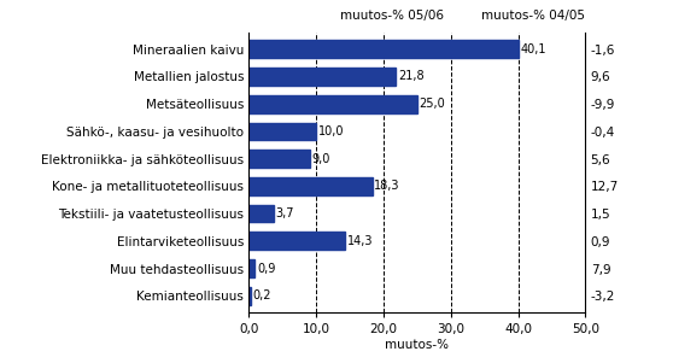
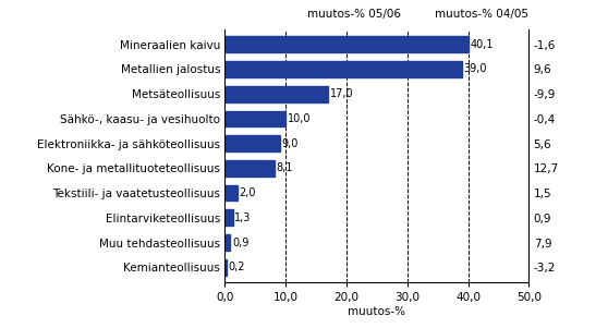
Metallien jalostus: 21,8 -> 39,0
Metsäteollisuus: 25,0 -> 17,0
Kone- ja metallituoteteollisuus: 18,3 -> 8,1
Tekstiili- ja vaatetusteollisuus: 3,7 -> 2,0
Elintarviketeollisuus: 14,3 -> 1,3
